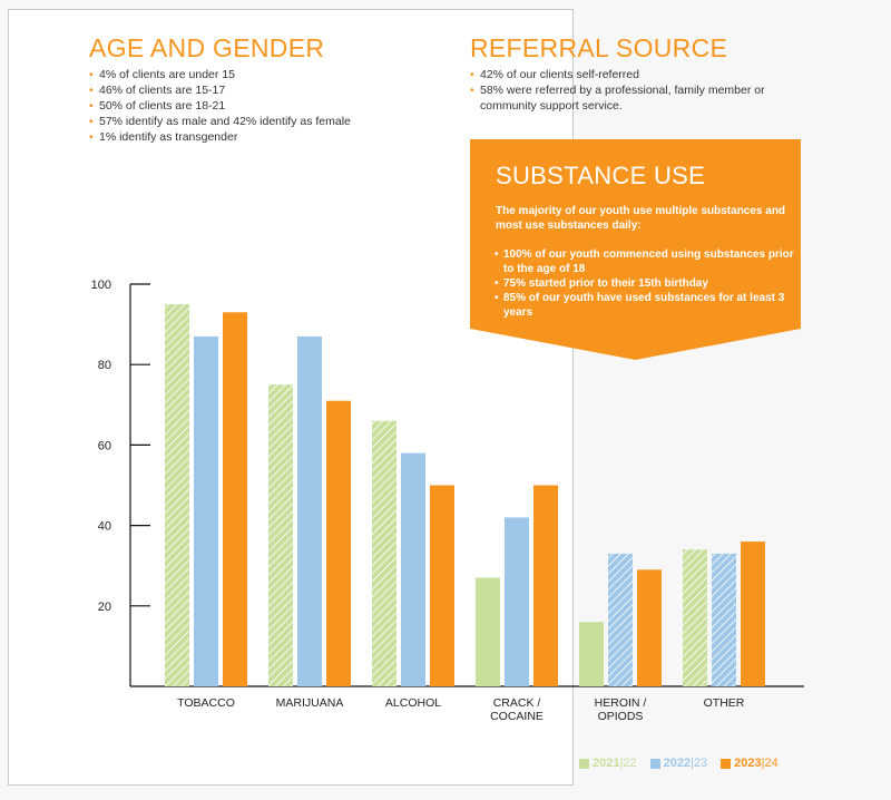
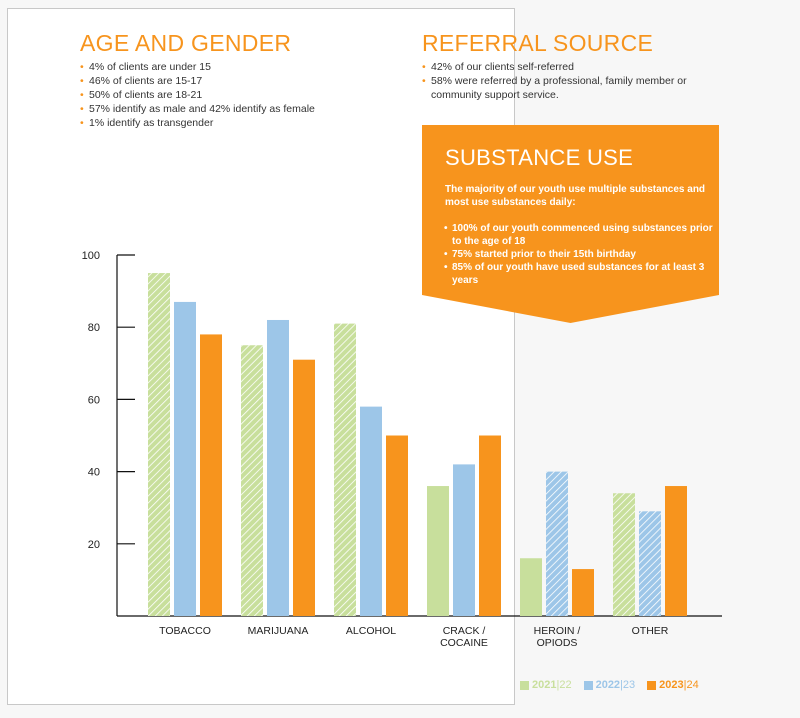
2023|24/TOBACCO: 93 -> 78
2022|23/MARIJUANA: 87 -> 82
2021|22/ALCOHOL: 66 -> 81
2021|22/CRACK / COCAINE: 27 -> 36
2022|23/HEROIN / OPIODS: 33 -> 40
2023|24/HEROIN / OPIODS: 29 -> 13
2022|23/OTHER: 33 -> 29
